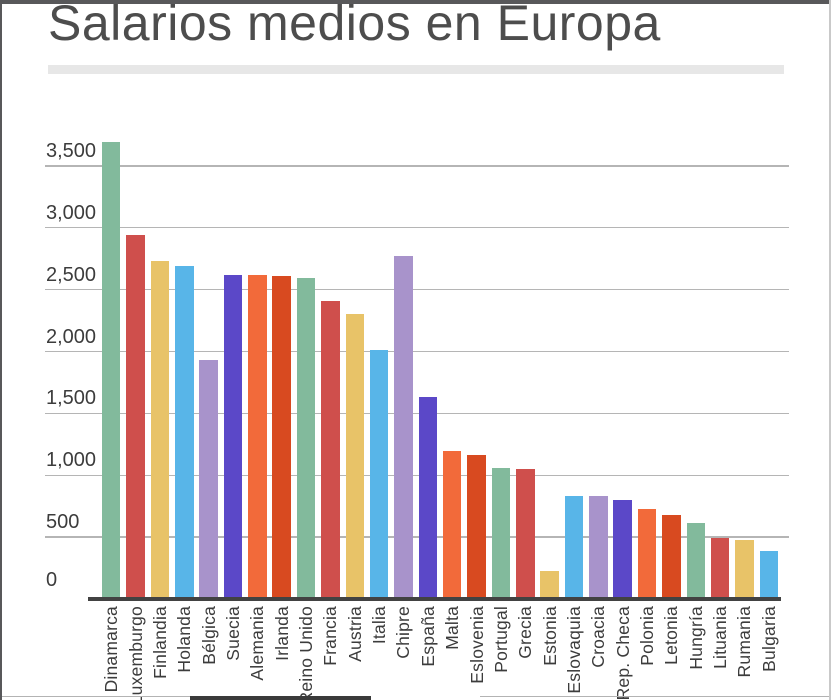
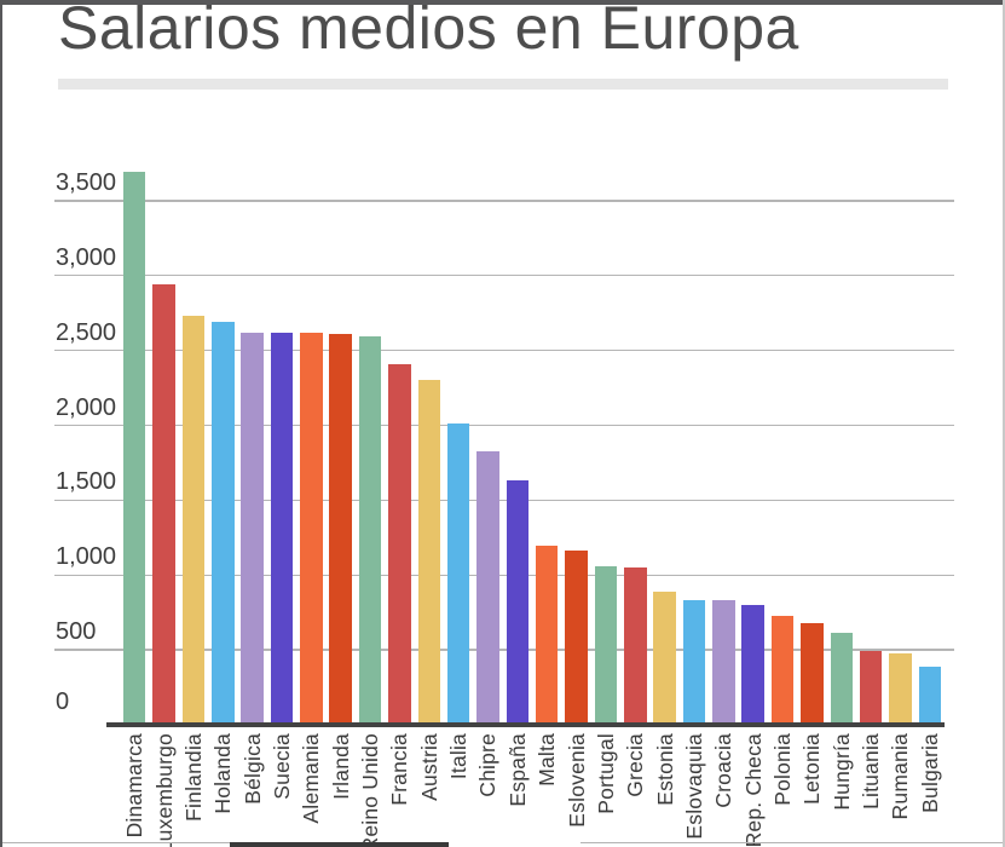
Bélgica: 1930 -> 2620
Chipre: 2770 -> 1830
Estonia: 230 -> 890
